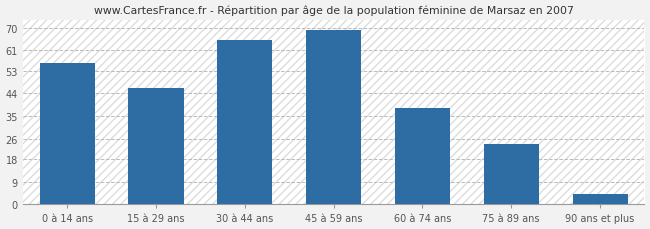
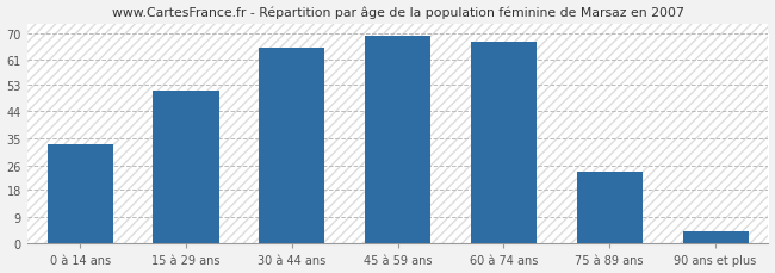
0 à 14 ans: 56 -> 33
15 à 29 ans: 46 -> 51
60 à 74 ans: 38 -> 67
